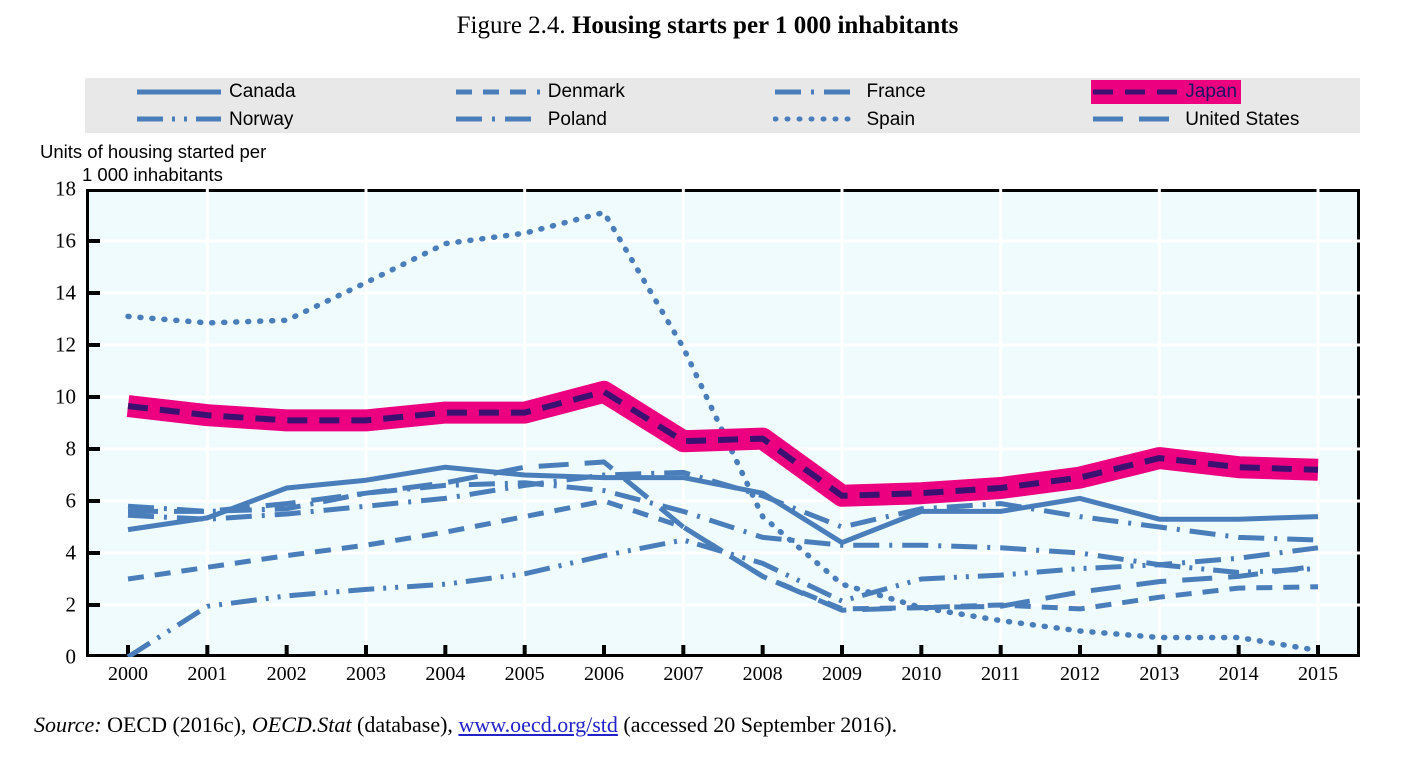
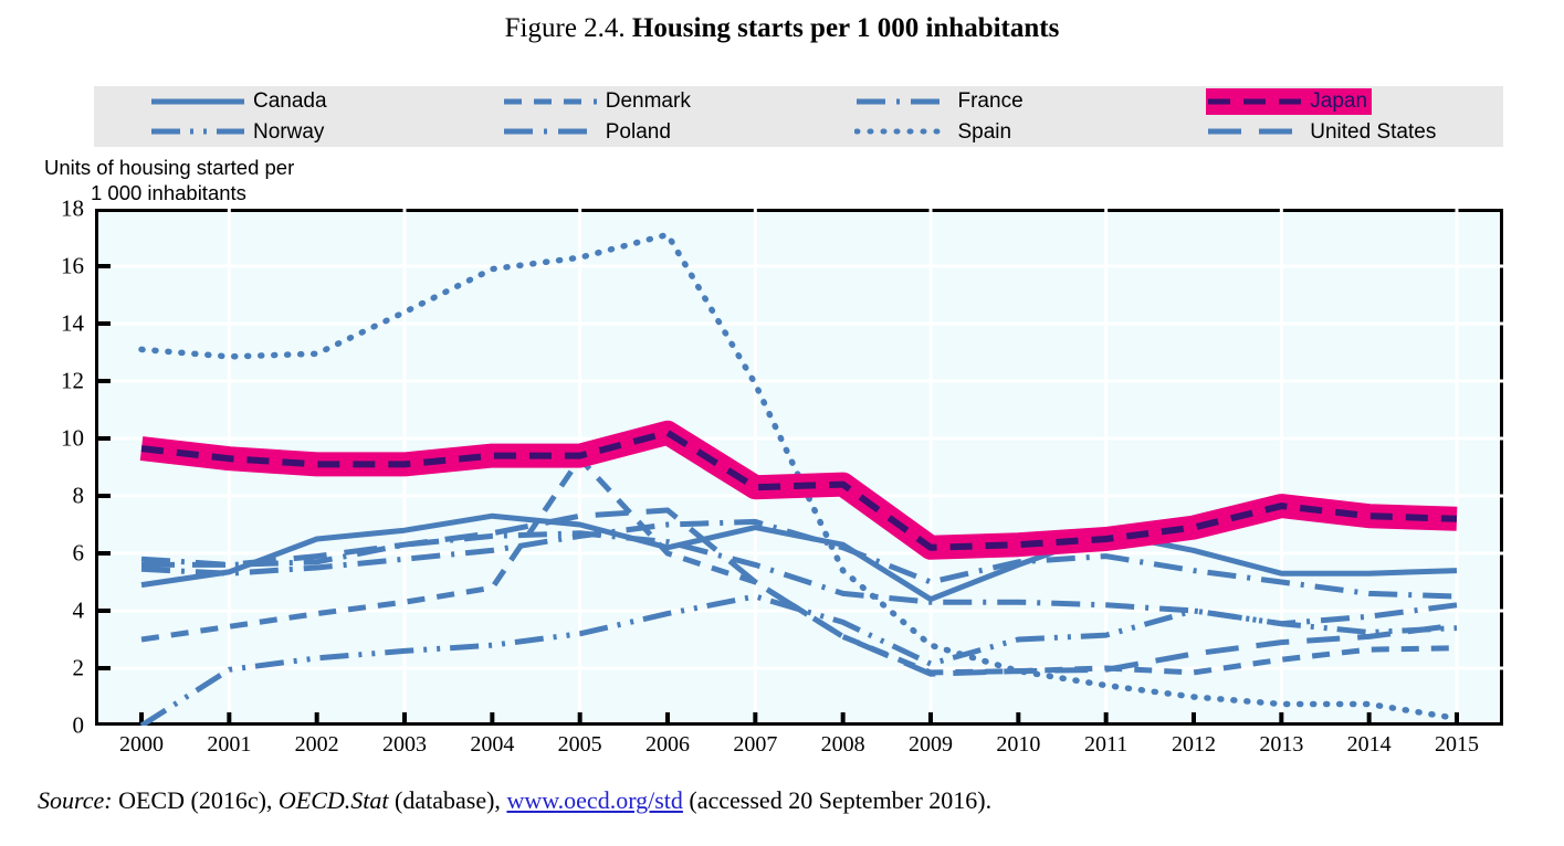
Denmark/2005: 5.4 -> 9.3
Canada/2006: 6.9 -> 6.2
Canada/2011: 5.6 -> 6.7
Norway/2012: 3.4 -> 4.0
